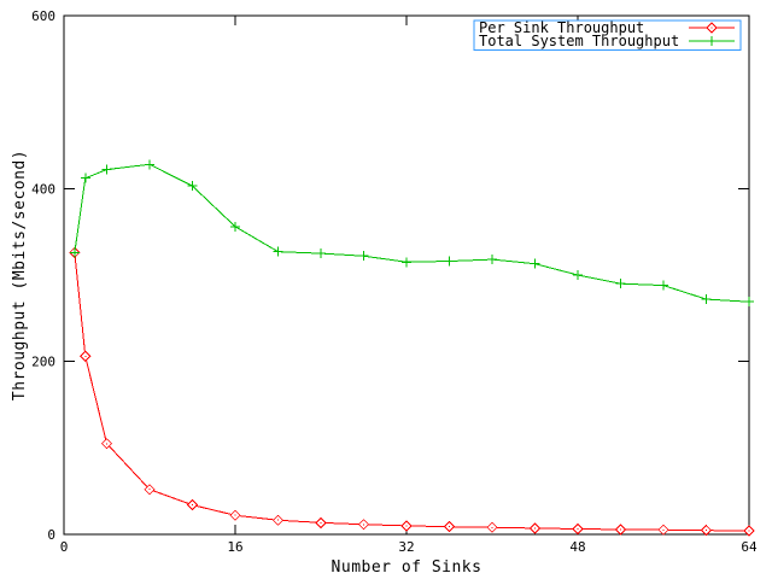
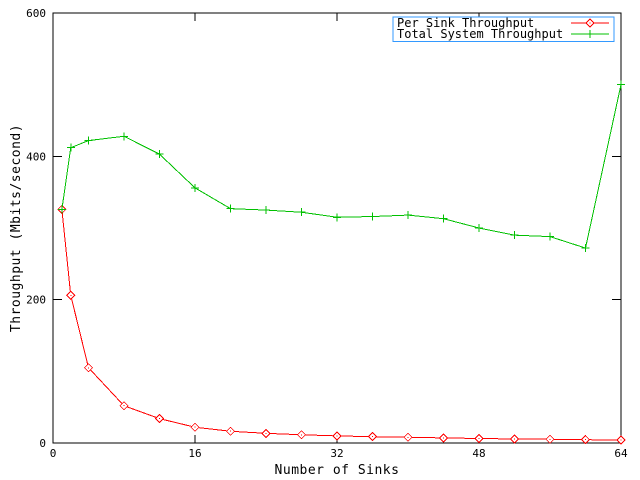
Total System Throughput/64: 270 -> 500
